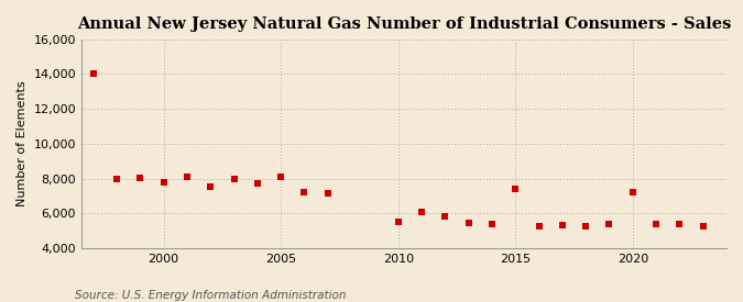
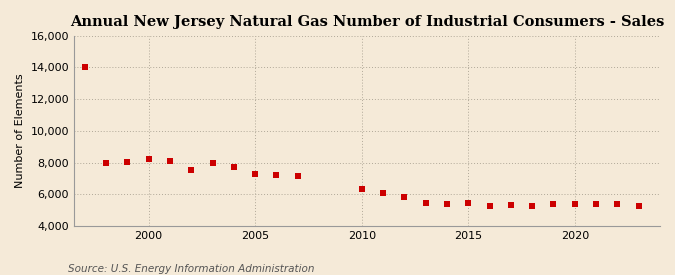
2000: 7,800 -> 8,200
2005: 8,100 -> 7,300
2010: 5,500 -> 6,400
2015: 7,400 -> 5,400
2020: 7,200 -> 5,400
